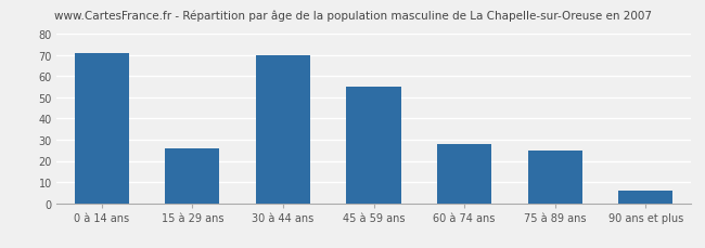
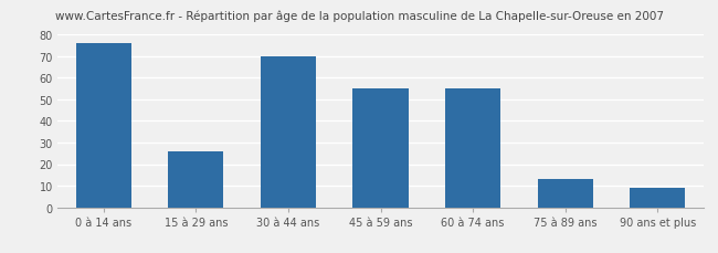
0 à 14 ans: 71 -> 76
60 à 74 ans: 28 -> 55
75 à 89 ans: 25 -> 13
90 ans et plus: 6 -> 9
